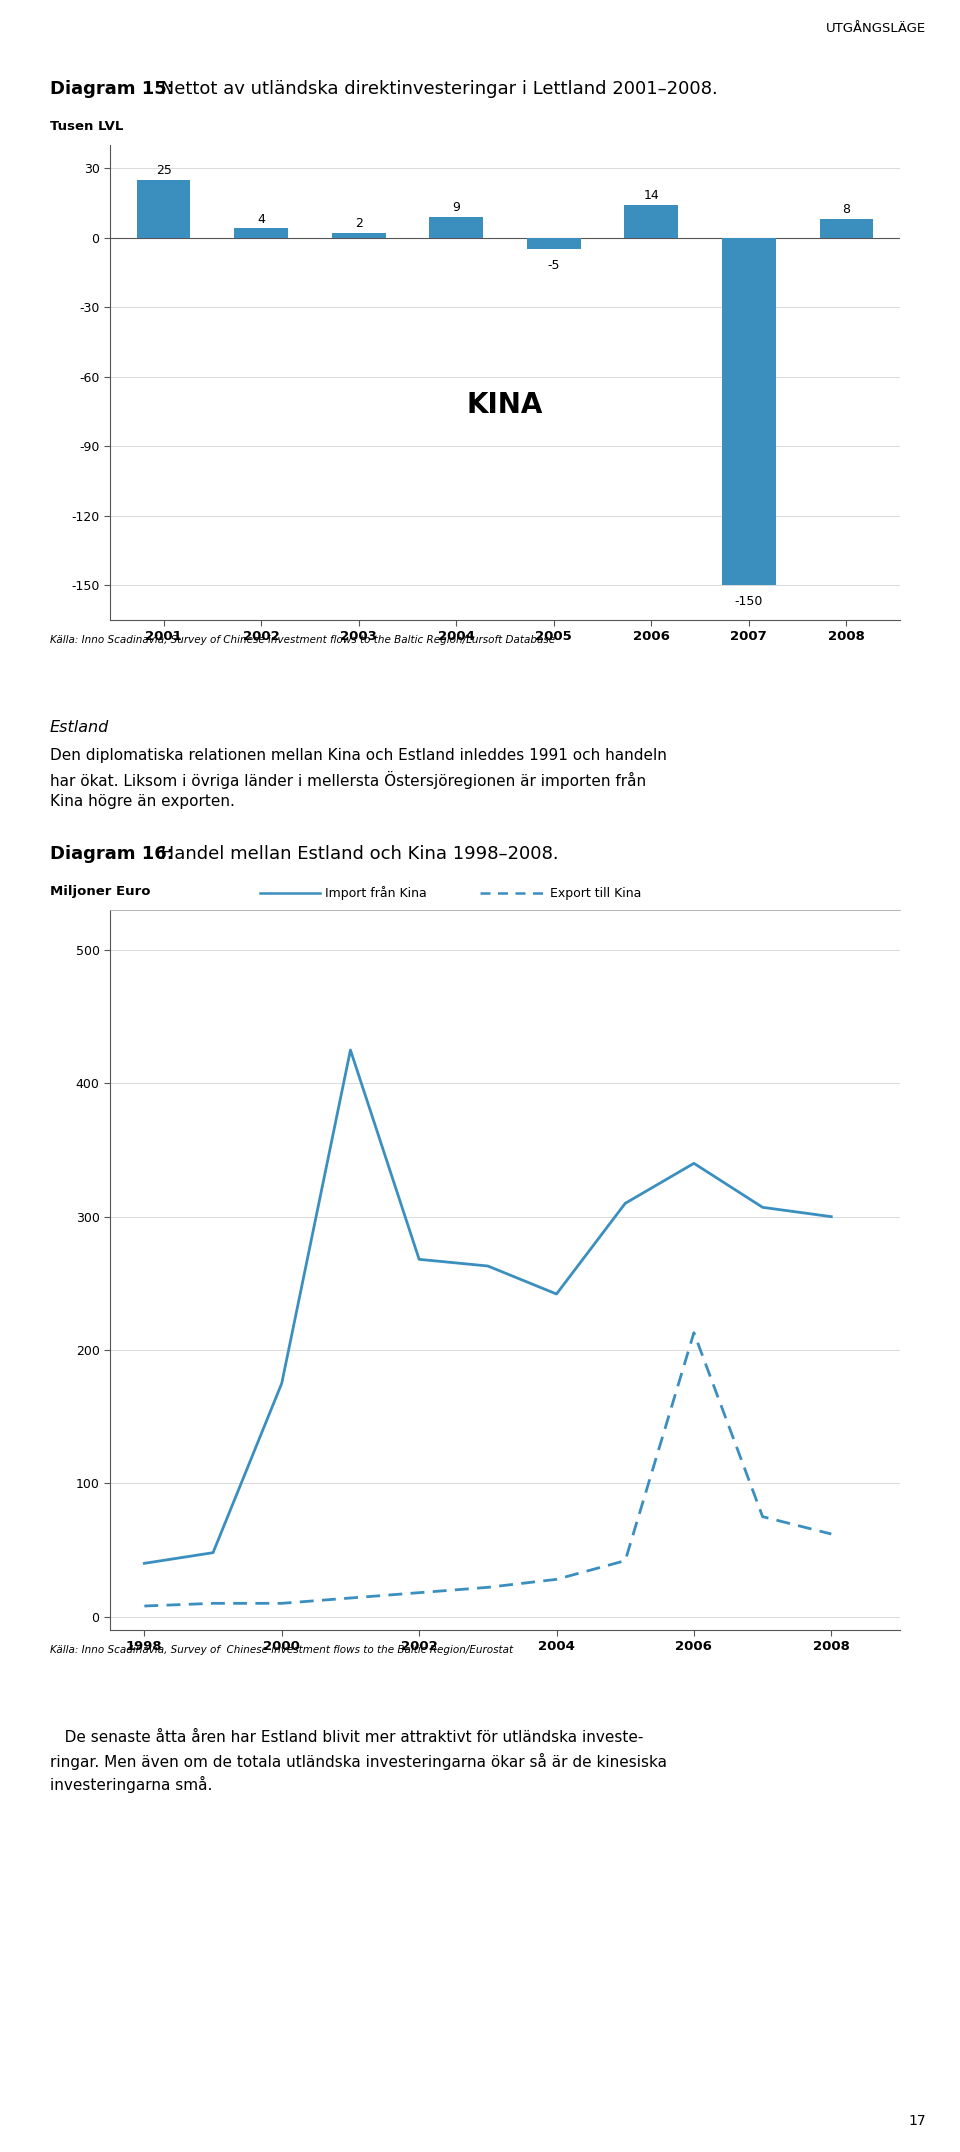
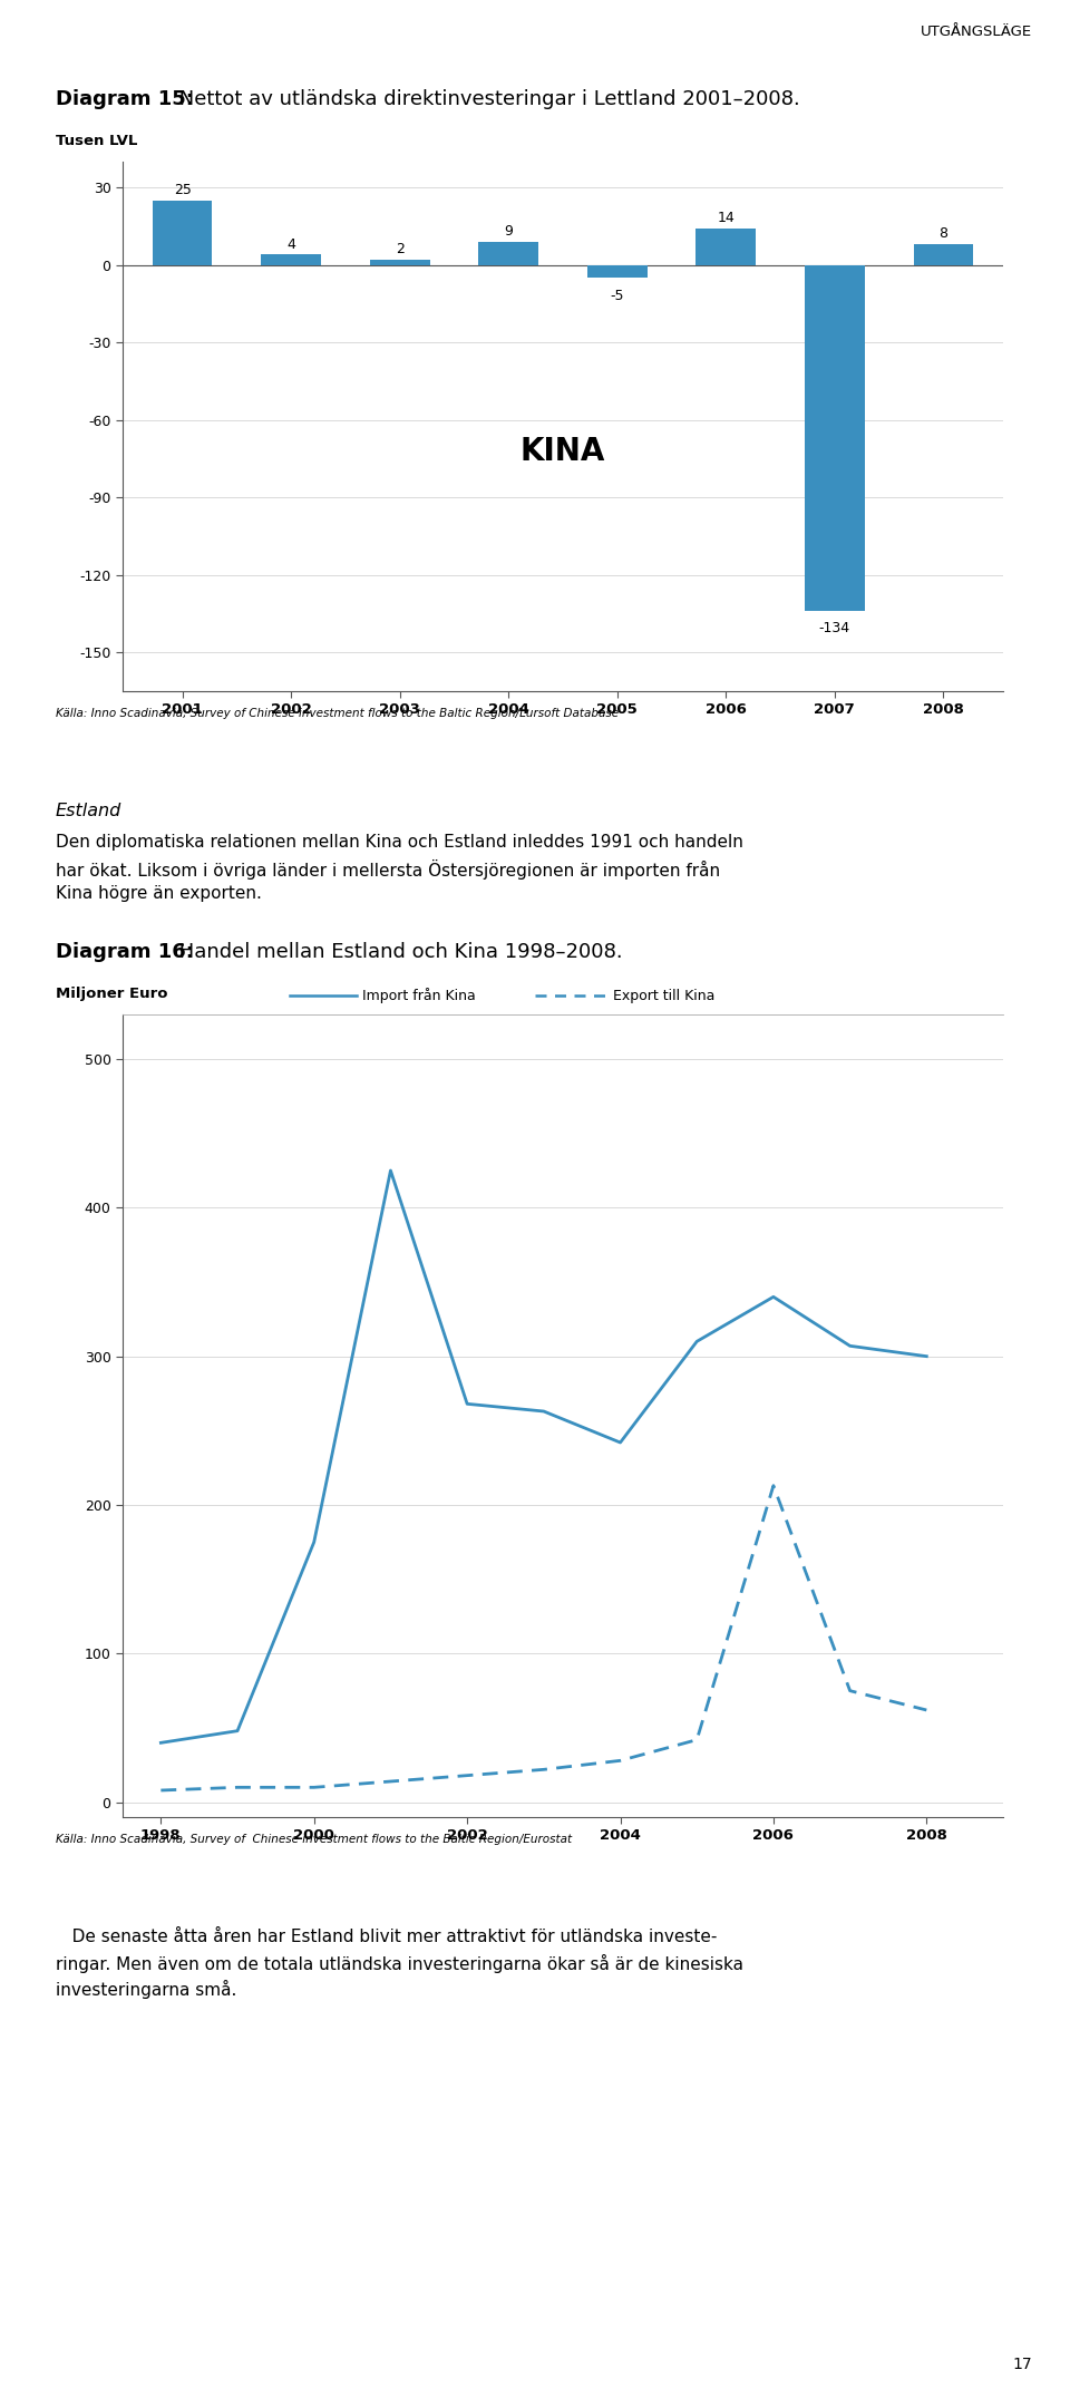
2007: -150 -> -134
